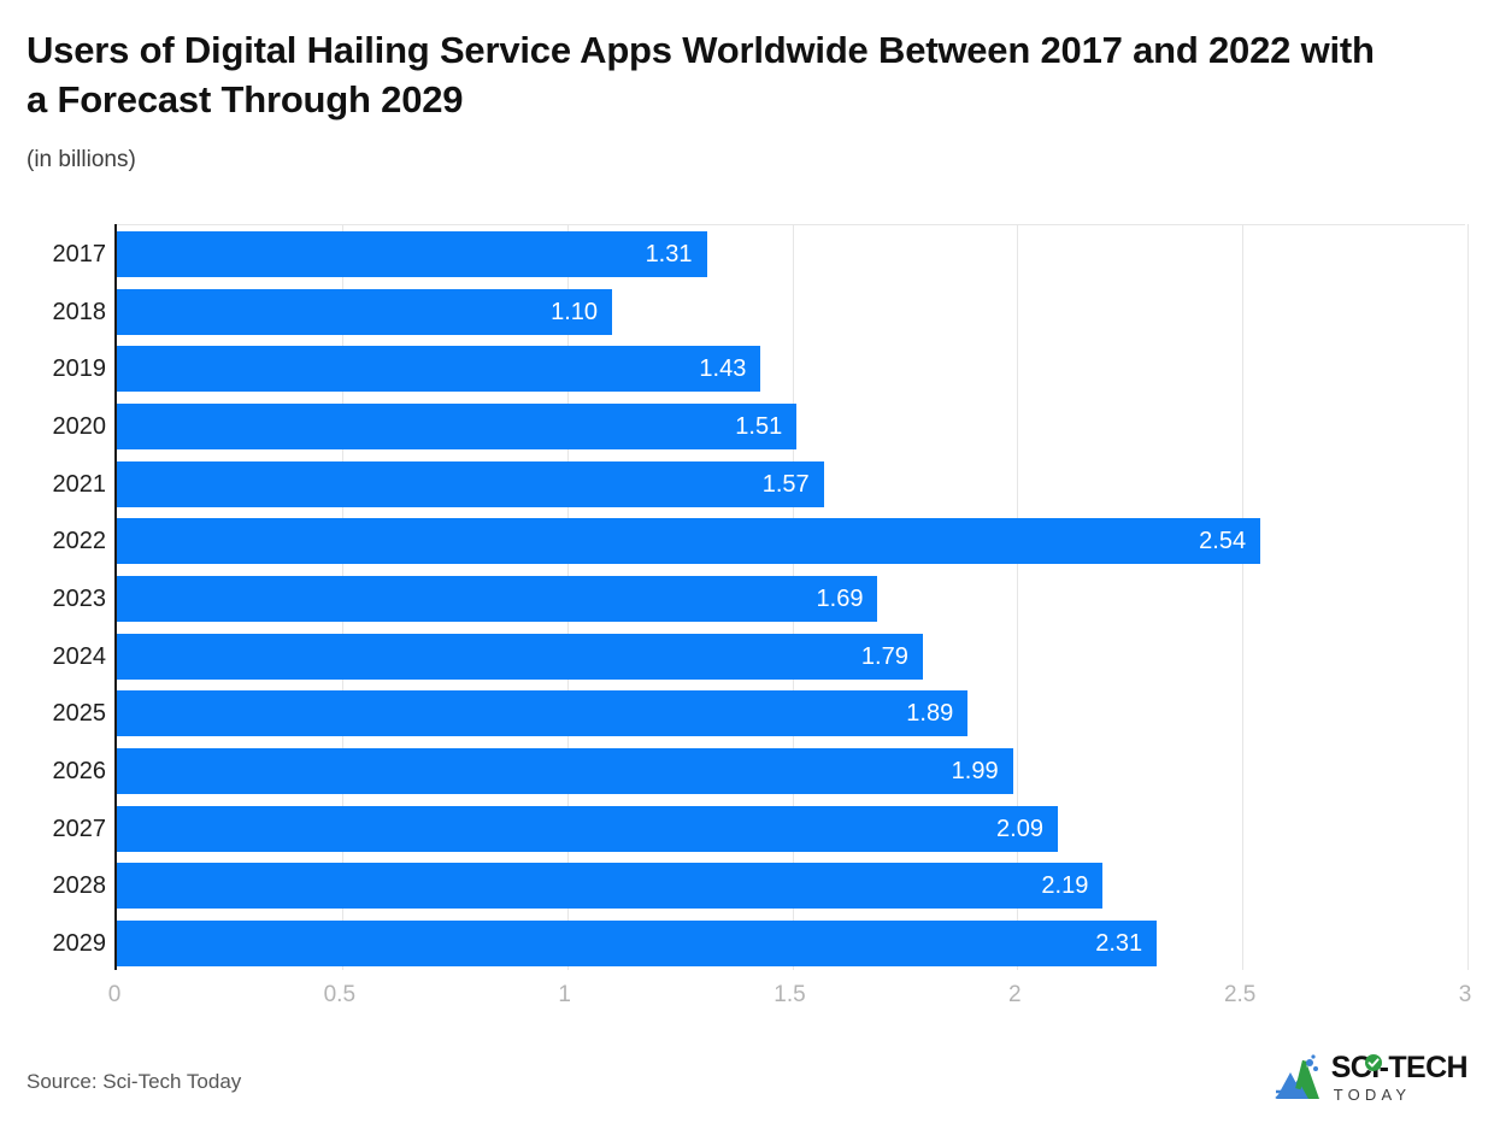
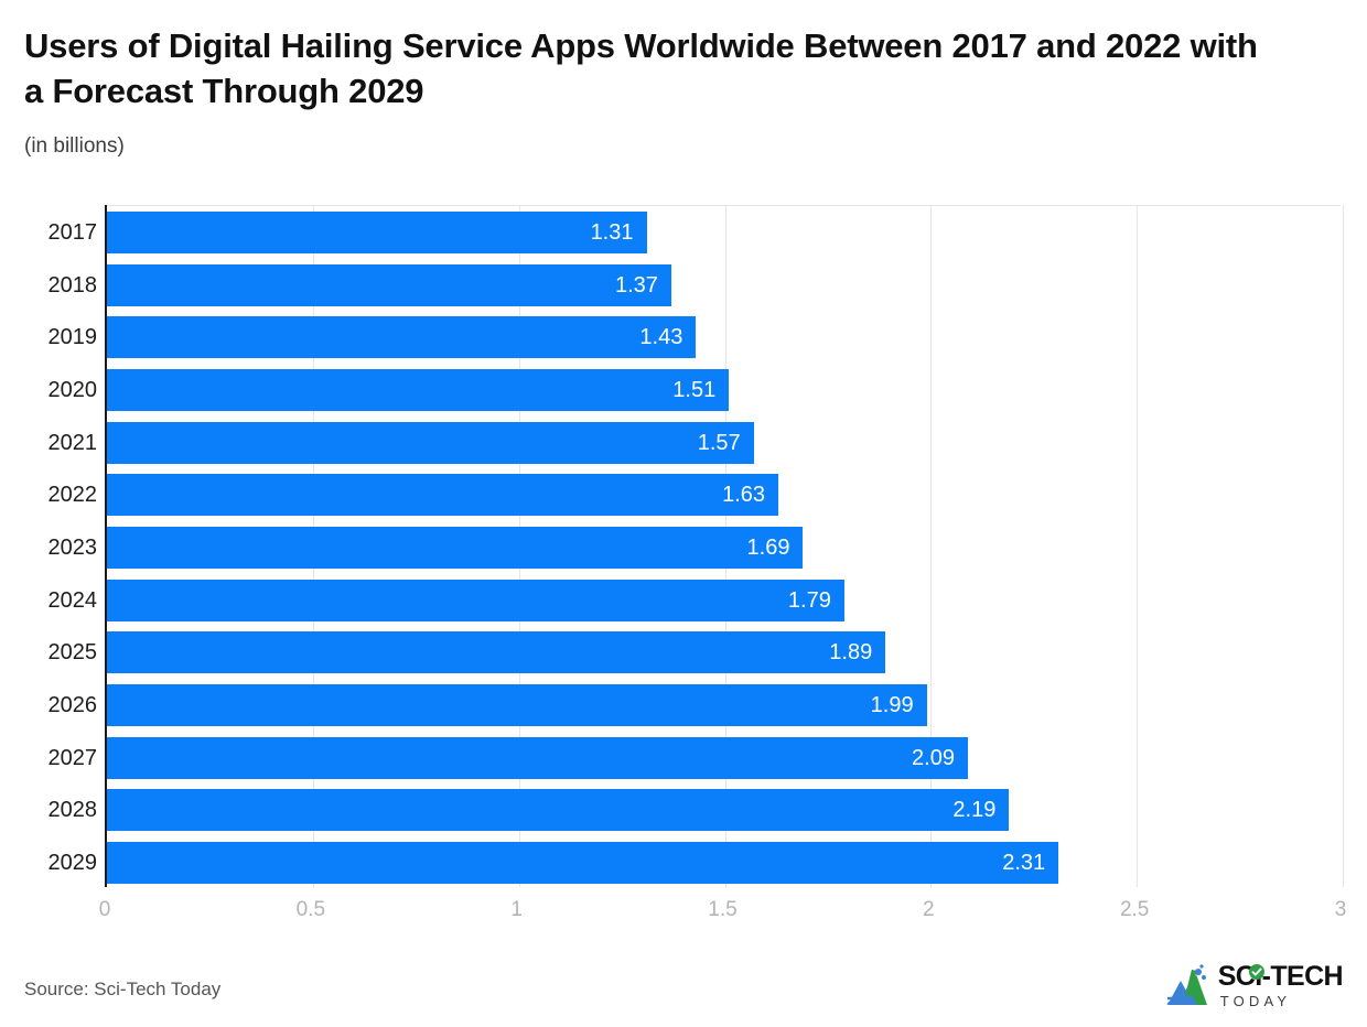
2018: 1.10 -> 1.37
2022: 2.54 -> 1.63
